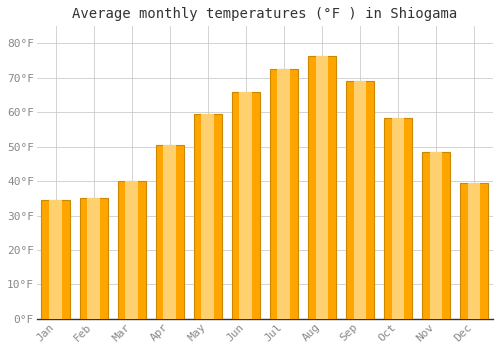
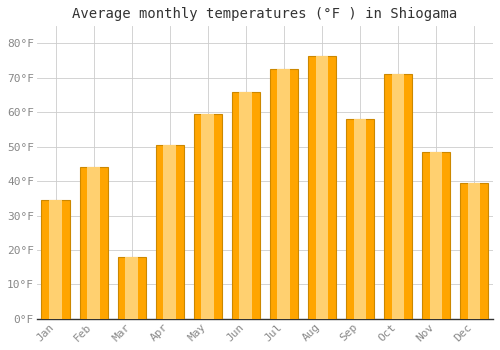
Feb: 35.0°F -> 44.0°F
Mar: 40.0°F -> 18.0°F
Sep: 69.0°F -> 58.0°F
Oct: 58.5°F -> 71.0°F
